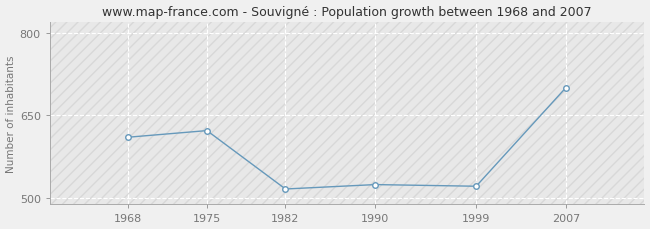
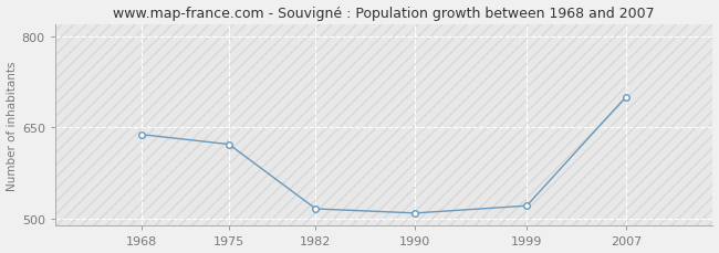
1968: 610 -> 638
1990: 524 -> 509
